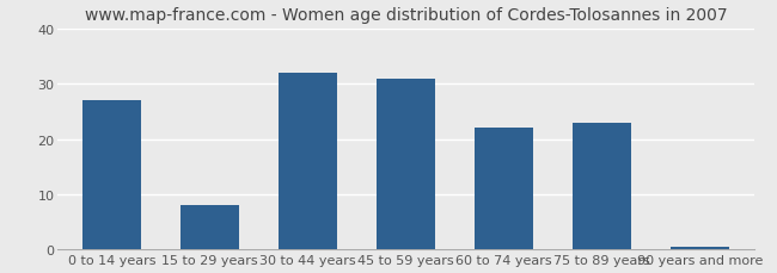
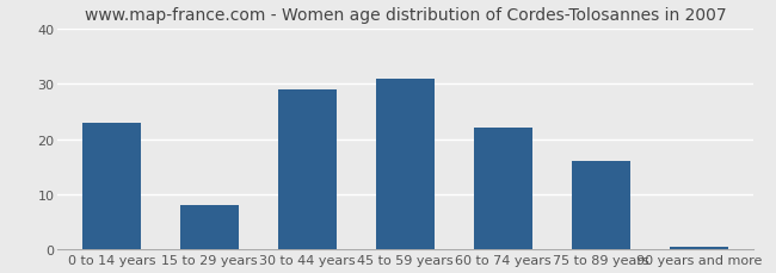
0 to 14 years: 27.0 -> 23.0
30 to 44 years: 32.0 -> 29.0
75 to 89 years: 23.0 -> 16.0
